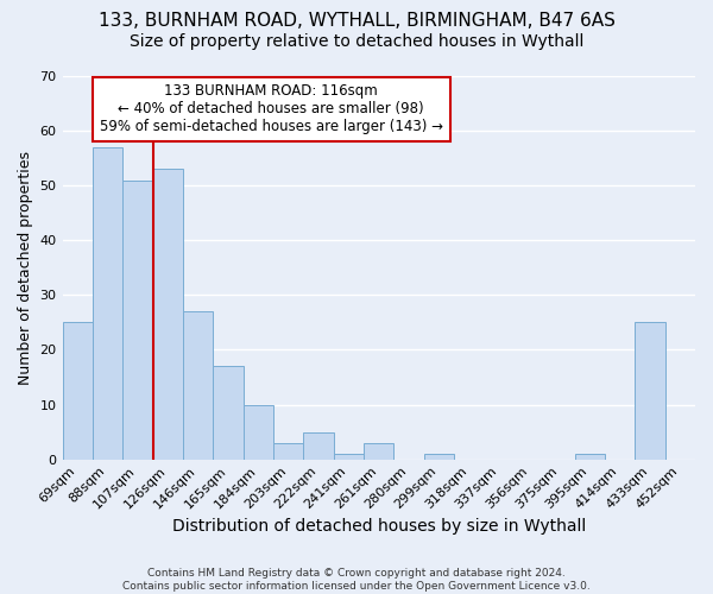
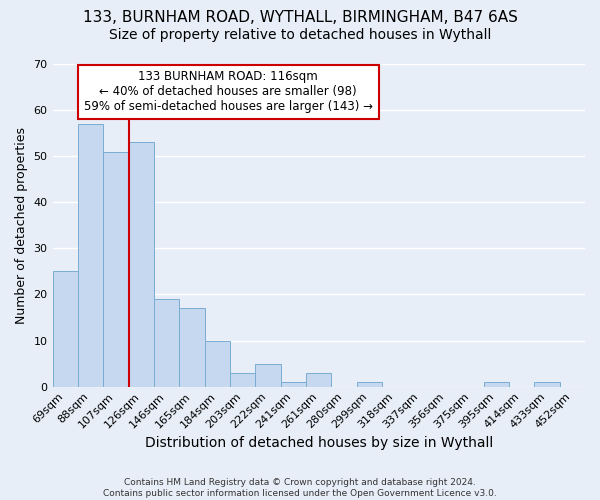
146sqm: 27 -> 19
433sqm: 25 -> 1
